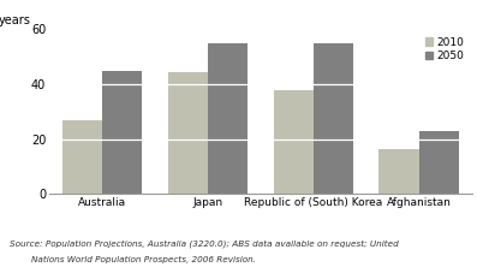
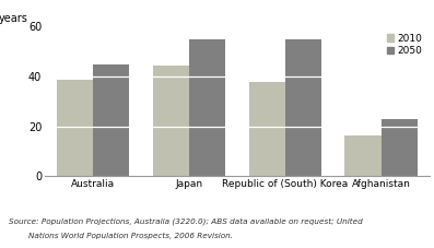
2010/Australia: 27.0 -> 38.5
